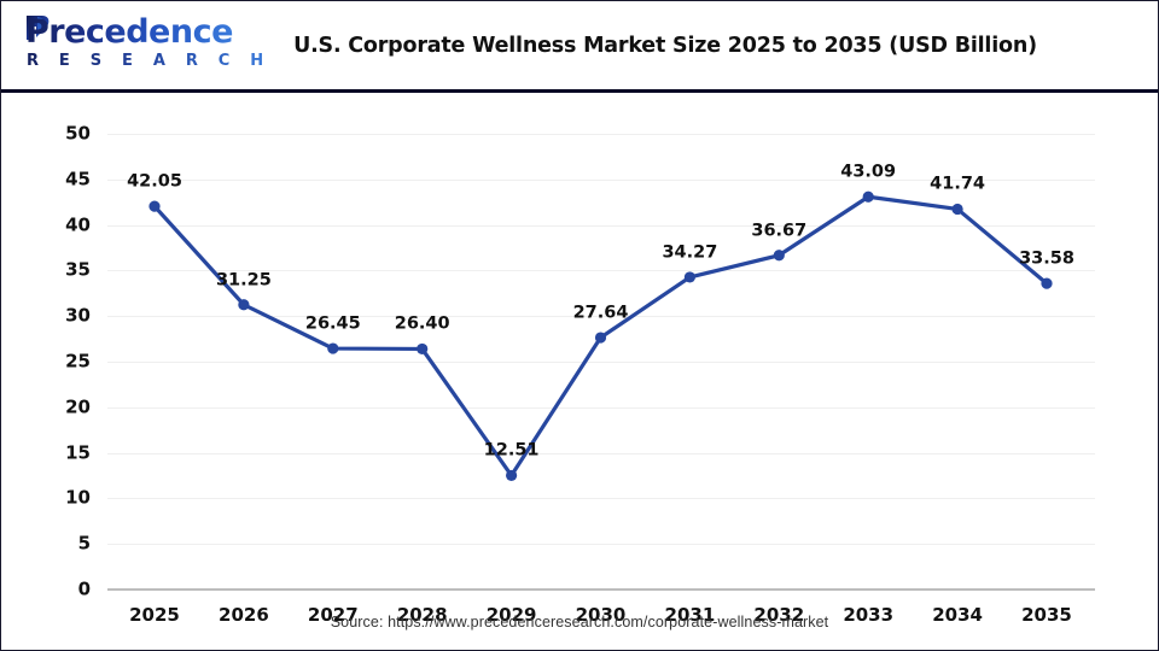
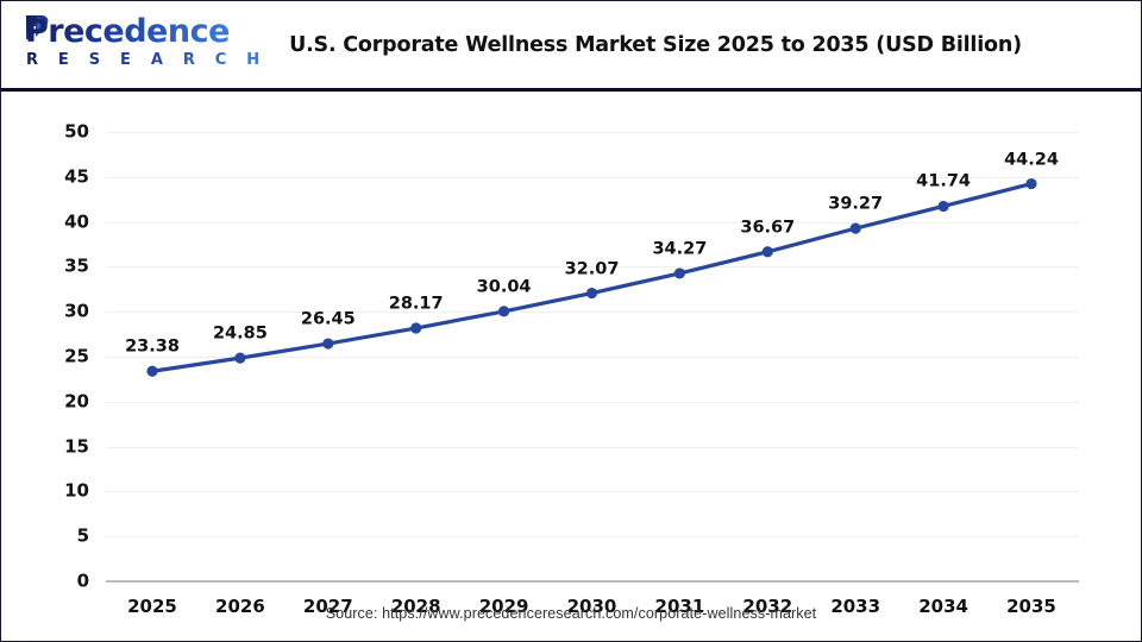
2025: 42.05 -> 23.38
2026: 31.25 -> 24.85
2028: 26.40 -> 28.17
2029: 12.51 -> 30.04
2030: 27.64 -> 32.07
2033: 43.09 -> 39.27
2035: 33.58 -> 44.24
